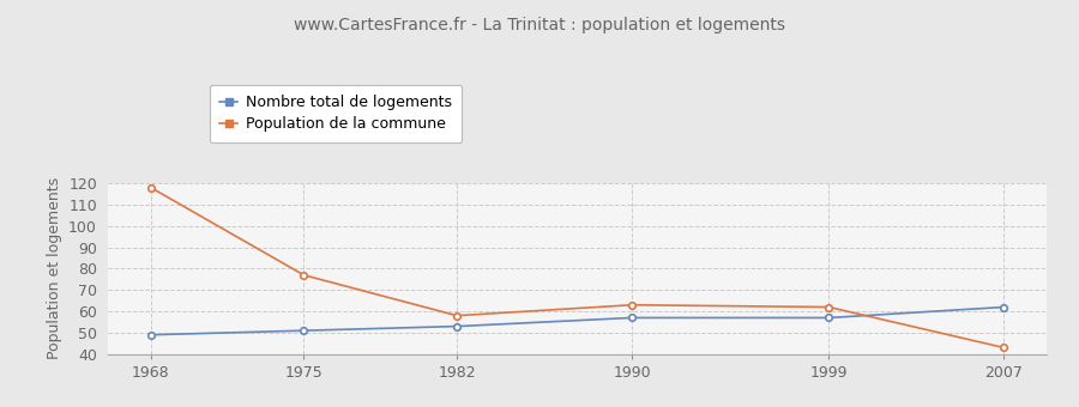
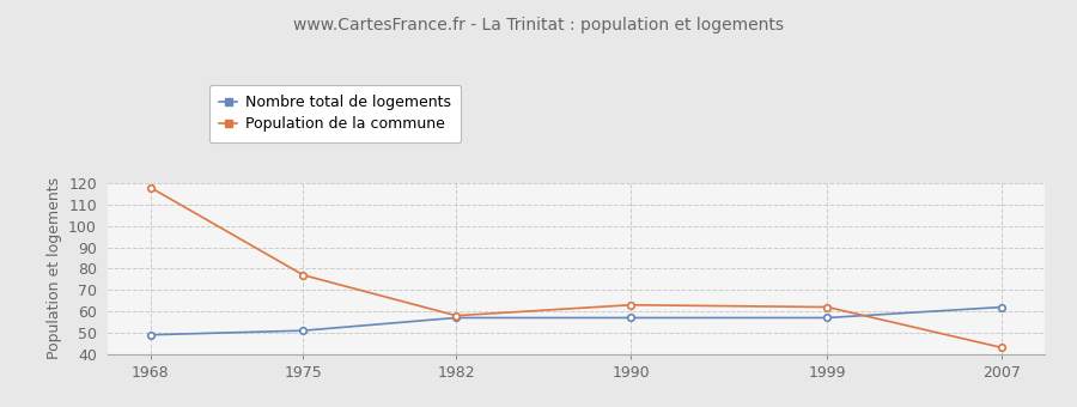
Nombre total de logements/1982: 53 -> 57
